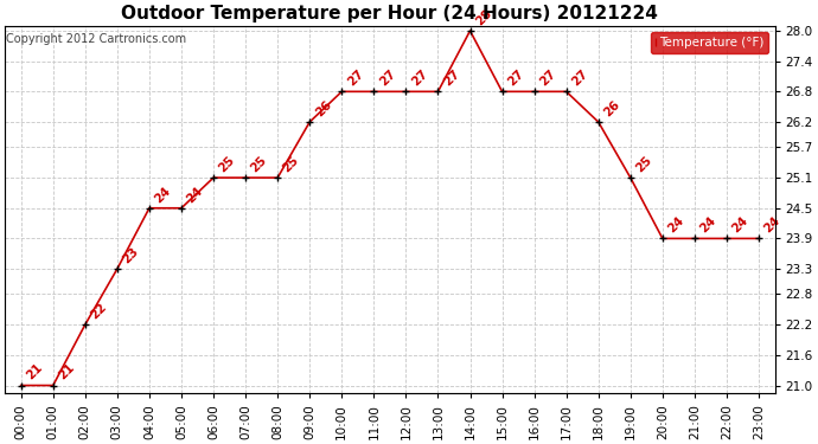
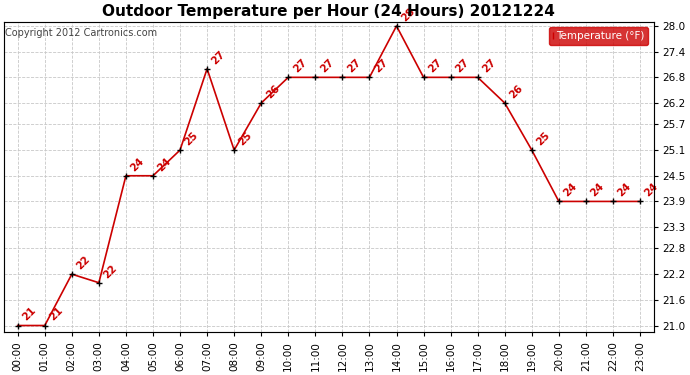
03:00: 23 -> 22
07:00: 25 -> 27
